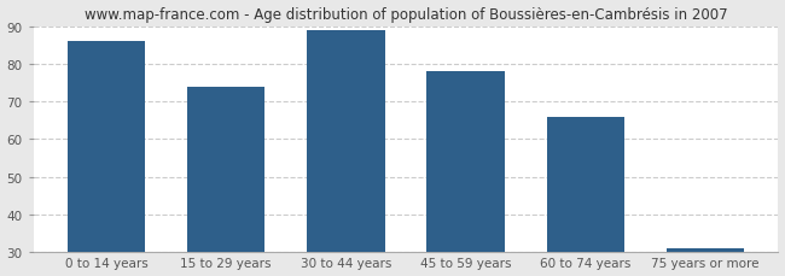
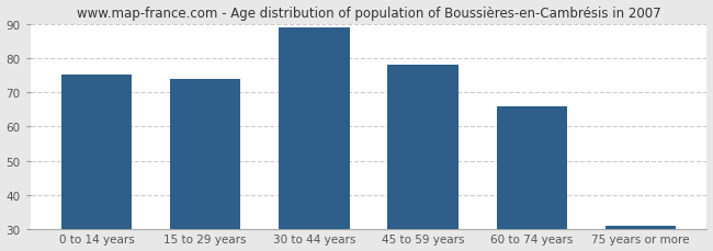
0 to 14 years: 86 -> 75
